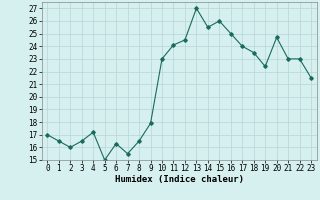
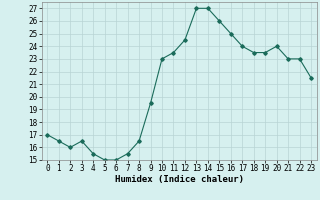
4: 17.2 -> 15.5
6: 16.3 -> 15.0
9: 17.9 -> 19.5
11: 24.1 -> 23.5
14: 25.5 -> 27.0
19: 22.4 -> 23.5
20: 24.7 -> 24.0
